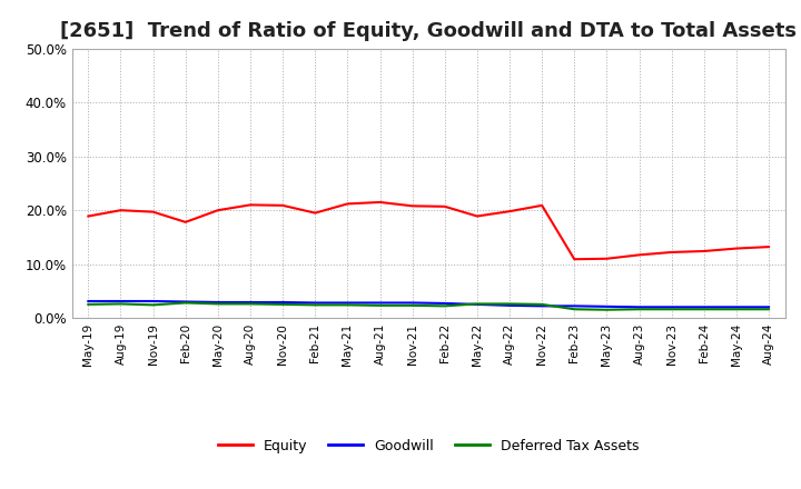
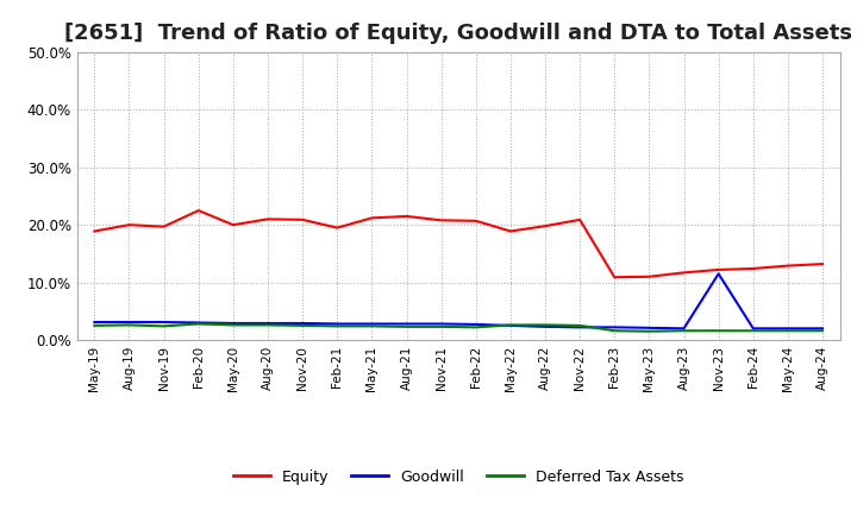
Equity/Feb-20: 17.8% -> 22.5%
Goodwill/Nov-23: 2.0% -> 11.5%
